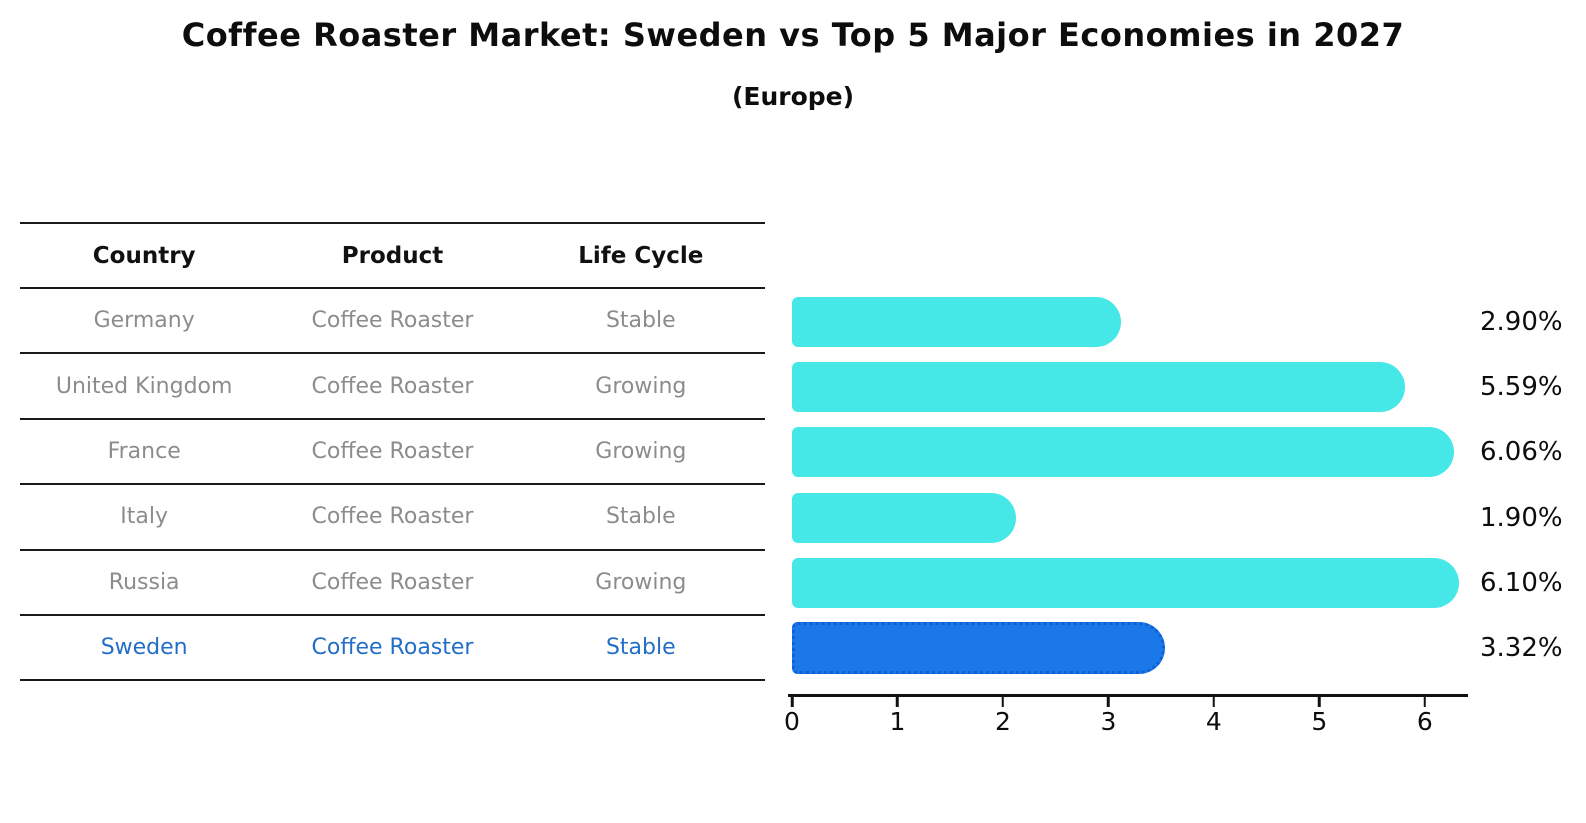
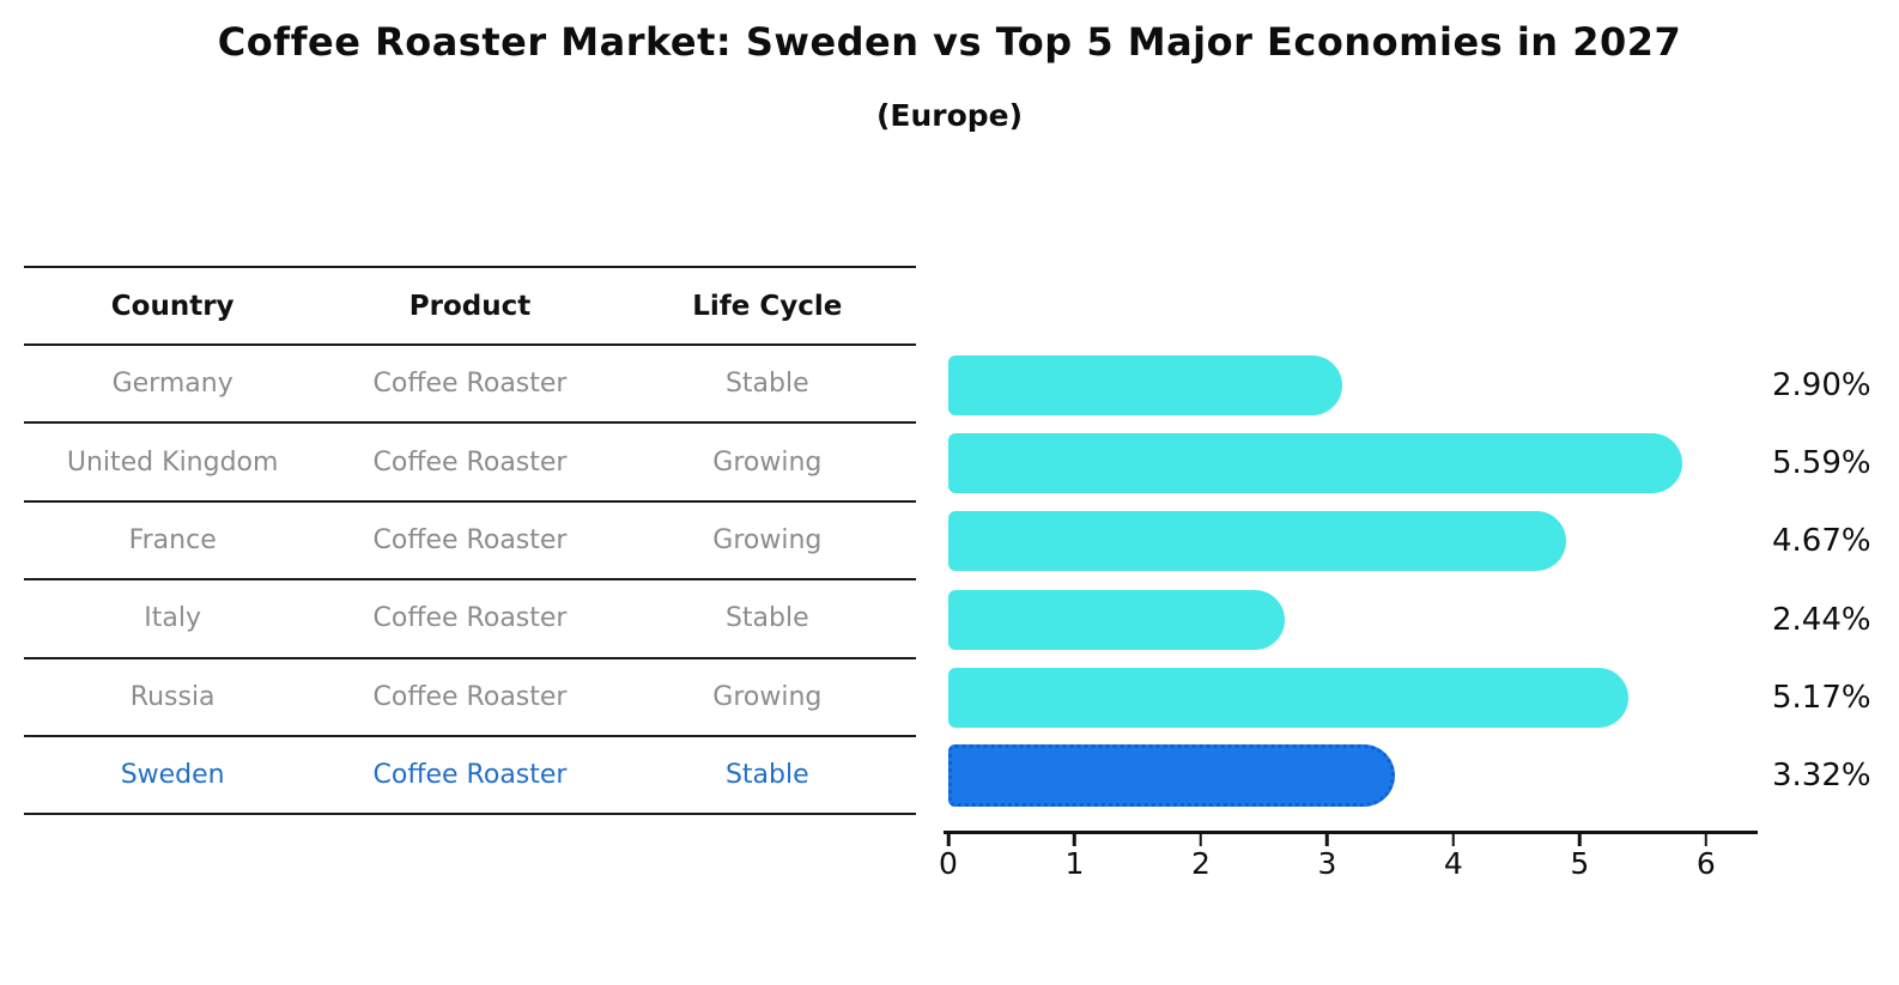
France: 6.06% -> 4.67%
Italy: 1.90% -> 2.44%
Russia: 6.10% -> 5.17%
